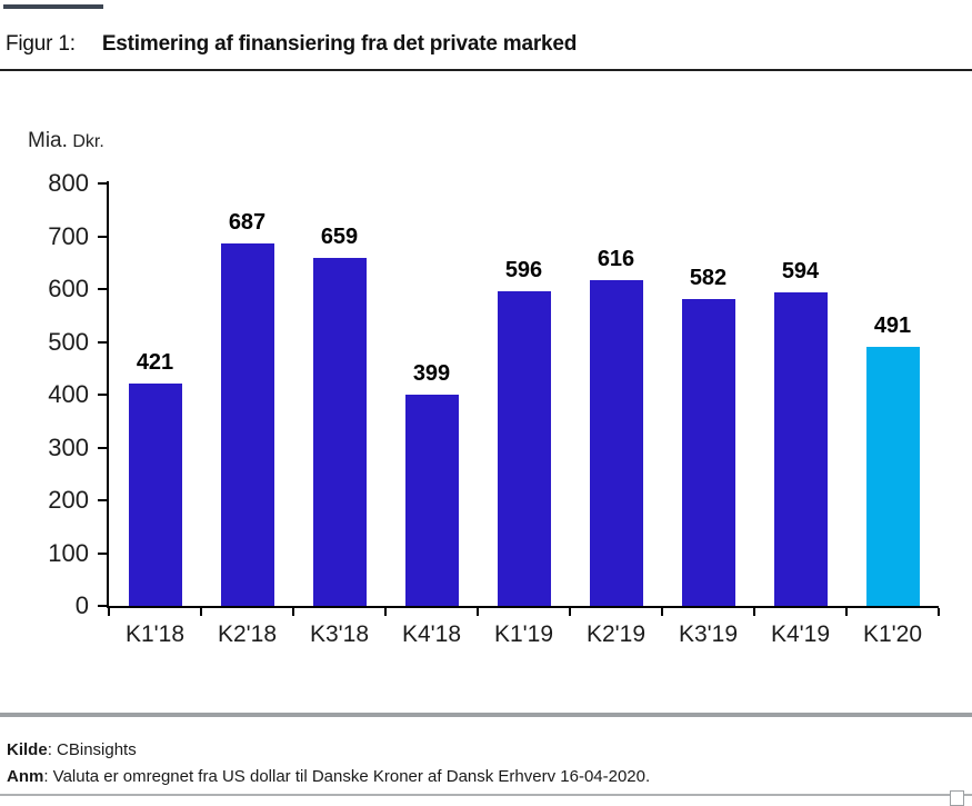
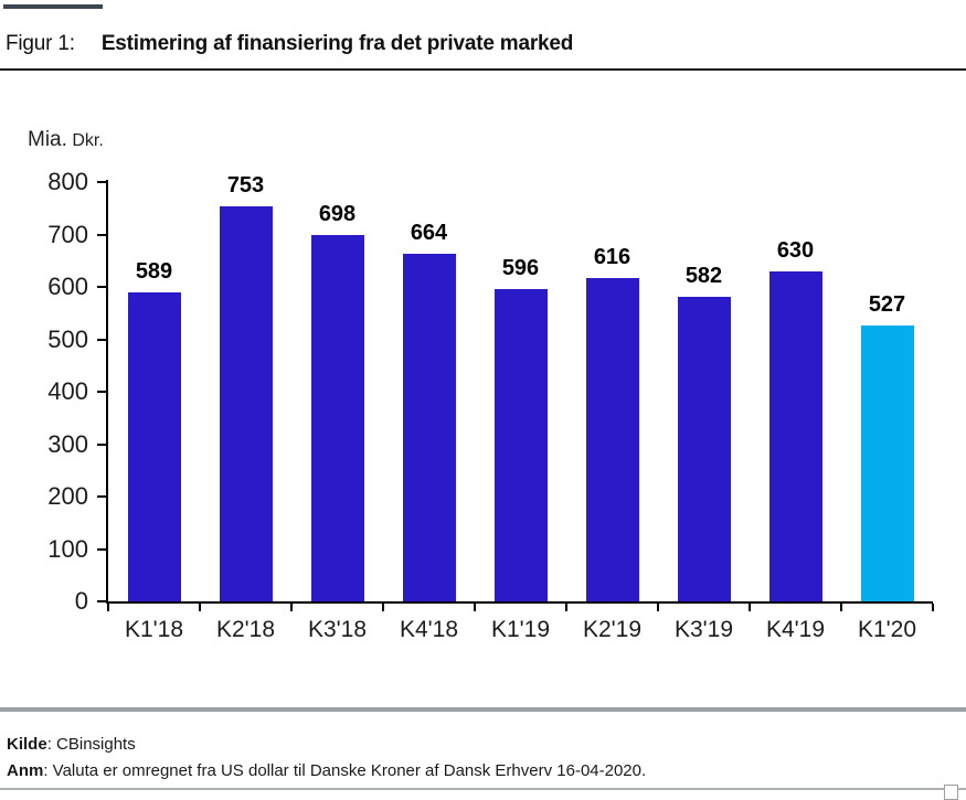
K1'18: 421 -> 589
K2'18: 687 -> 753
K3'18: 659 -> 698
K4'18: 399 -> 664
K4'19: 594 -> 630
K1'20: 491 -> 527
